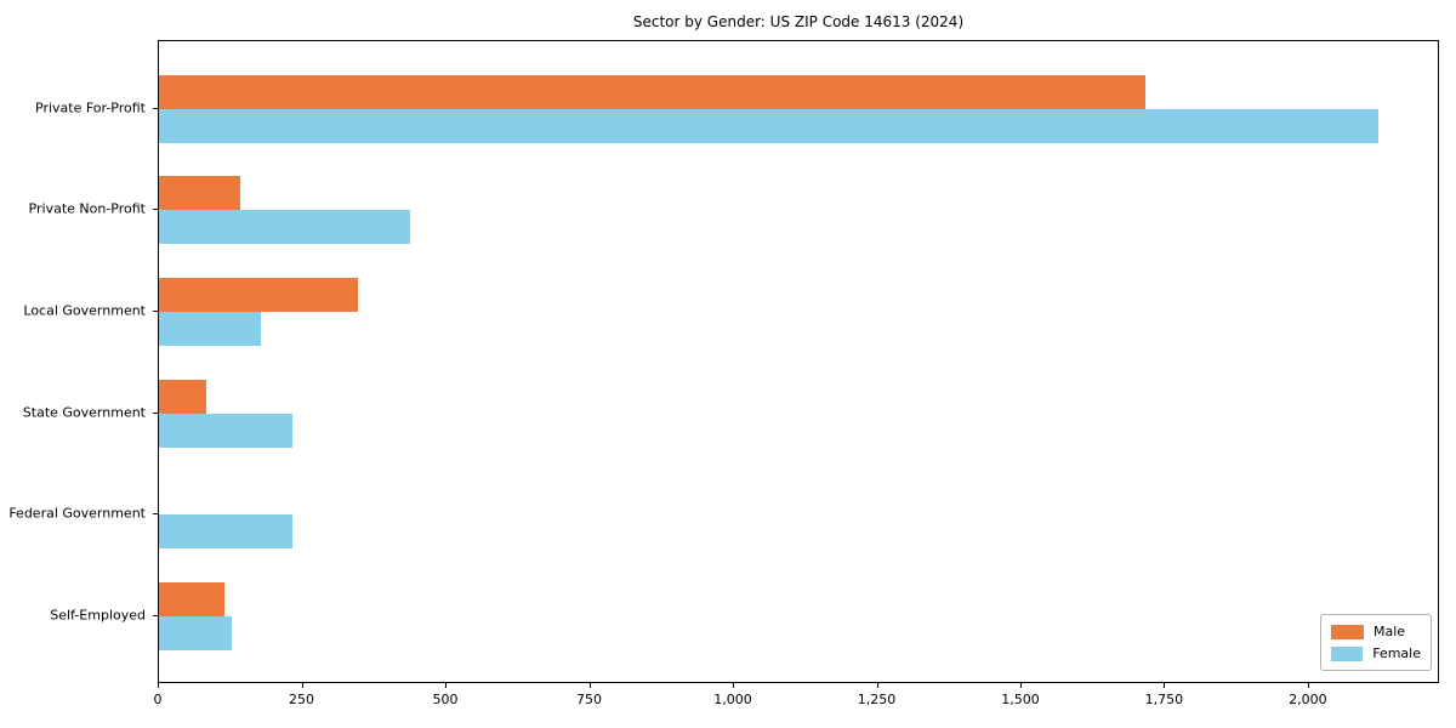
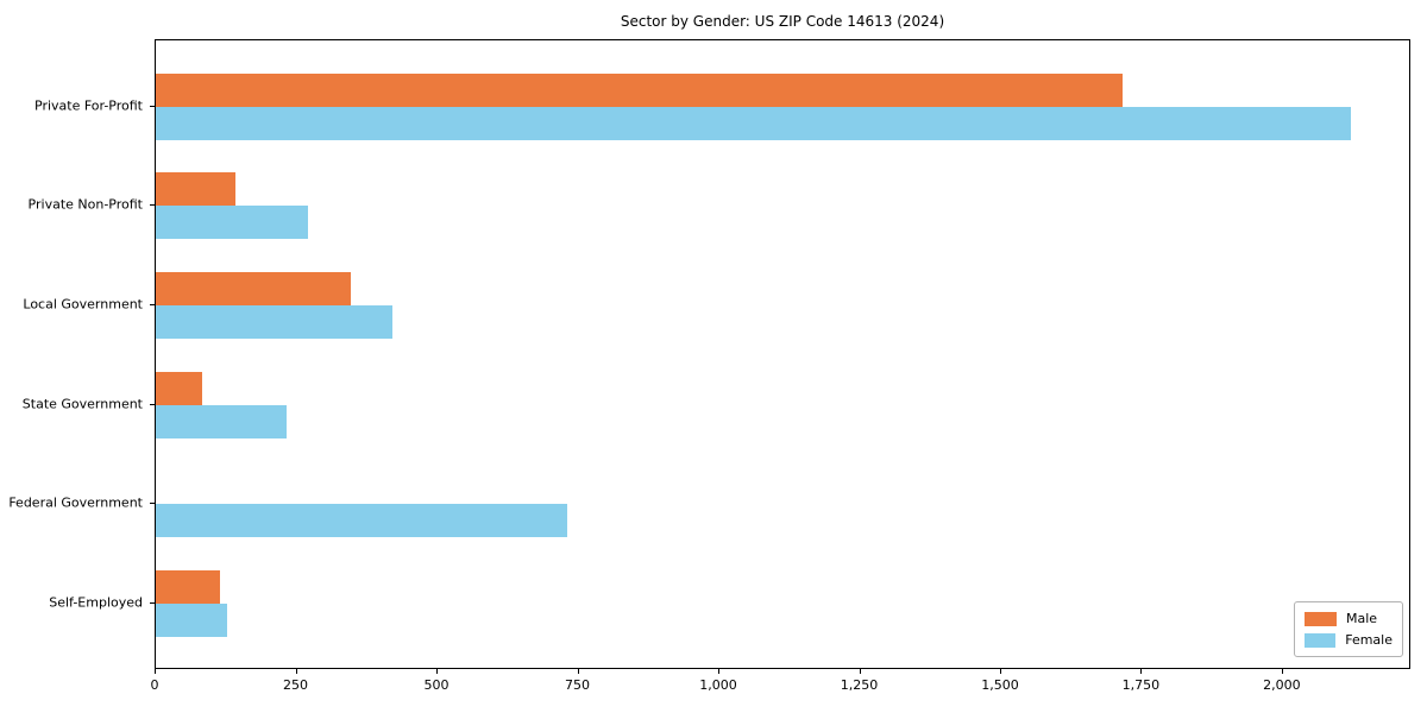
Female/Private Non-Profit: 440 -> 270
Female/Local Government: 180 -> 420
Female/Federal Government: 230 -> 730
